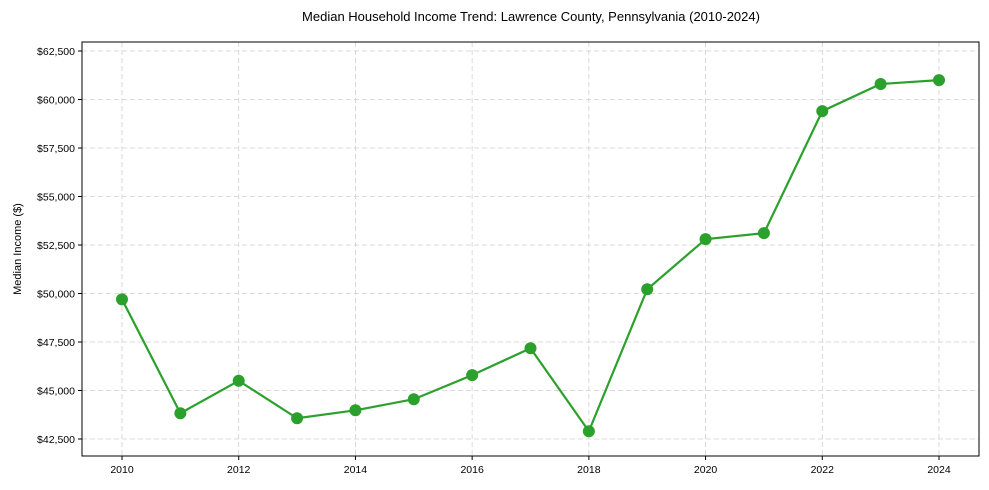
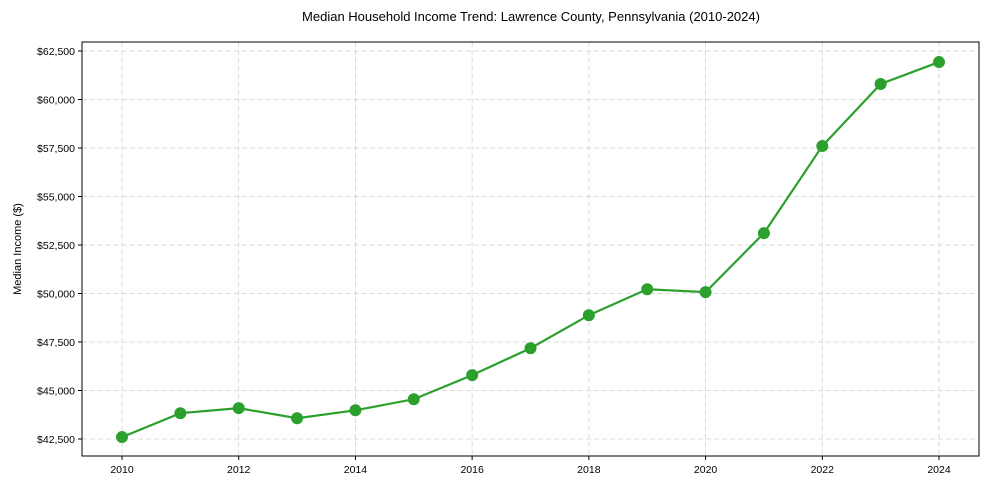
2010: $49700 -> $42600
2012: $45500 -> $44100
2018: $42900 -> $48900
2020: $52800 -> $50100
2022: $59400 -> $57600
2024: $61000 -> $61900
